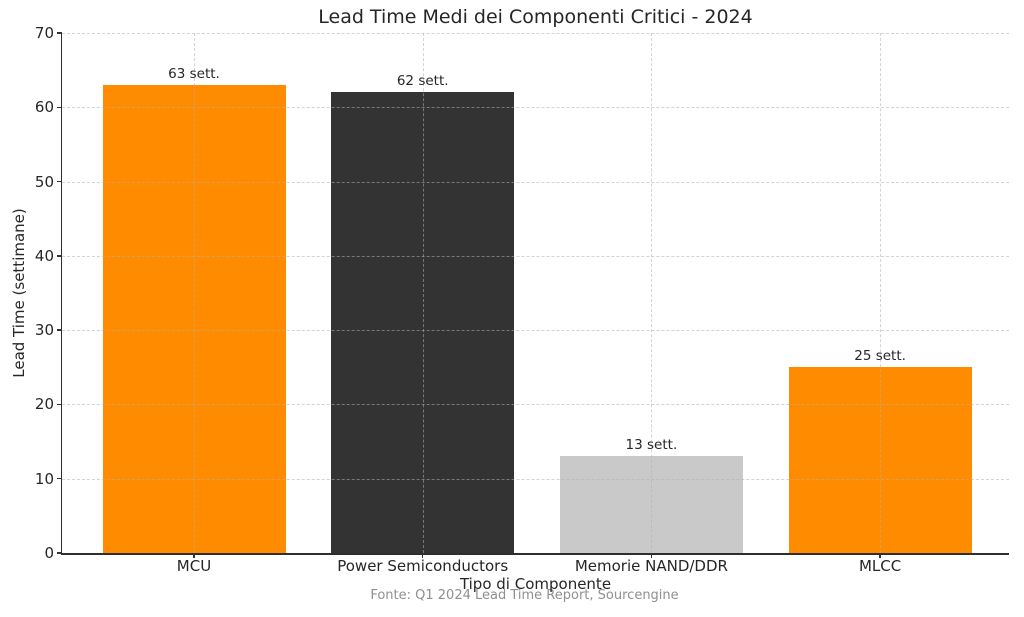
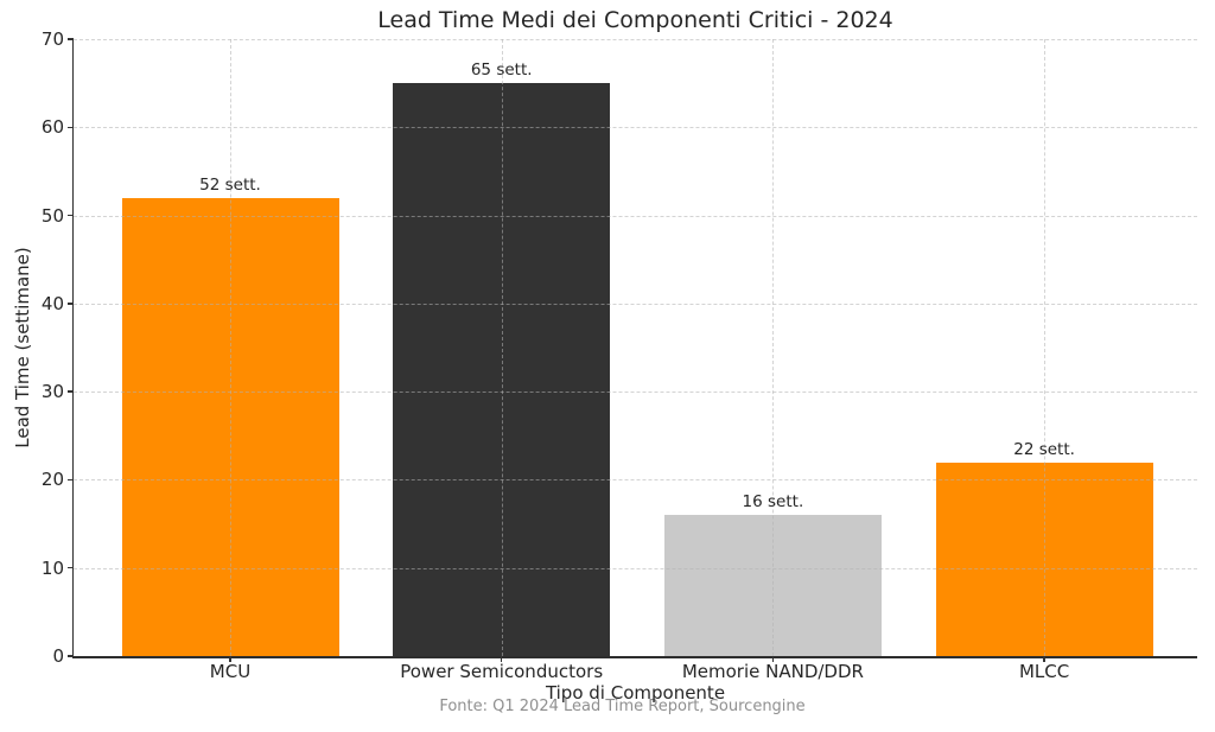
MCU: 63 -> 52
Power Semiconductors: 62 -> 65
Memorie NAND/DDR: 13 -> 16
MLCC: 25 -> 22
